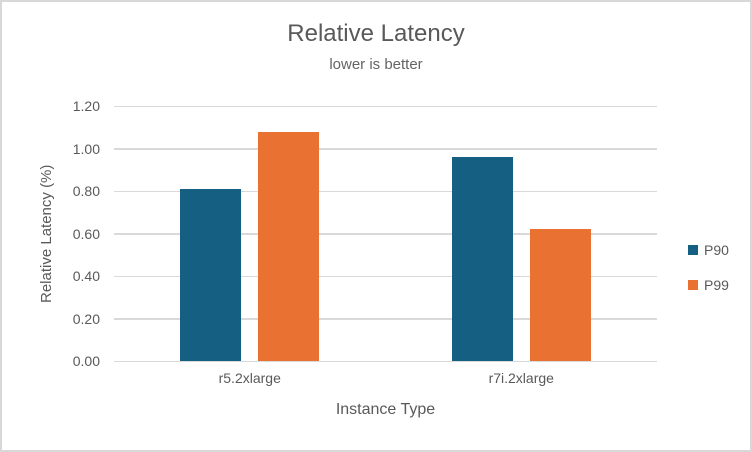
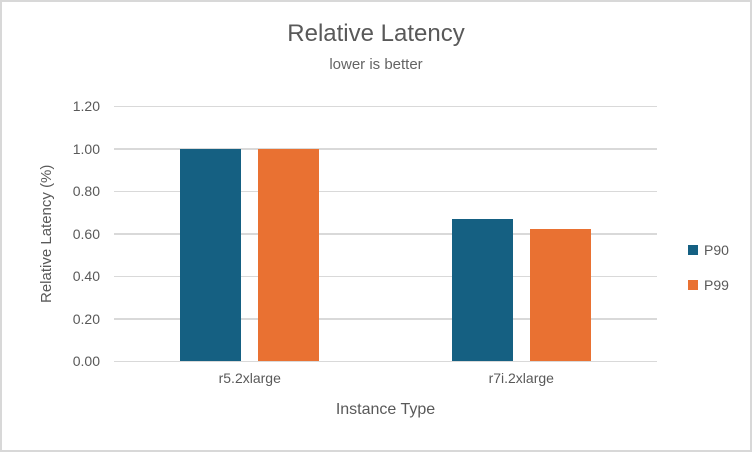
P90/r5.2xlarge: 0.81 -> 1.00
P99/r5.2xlarge: 1.08 -> 1.00
P90/r7i.2xlarge: 0.96 -> 0.67
